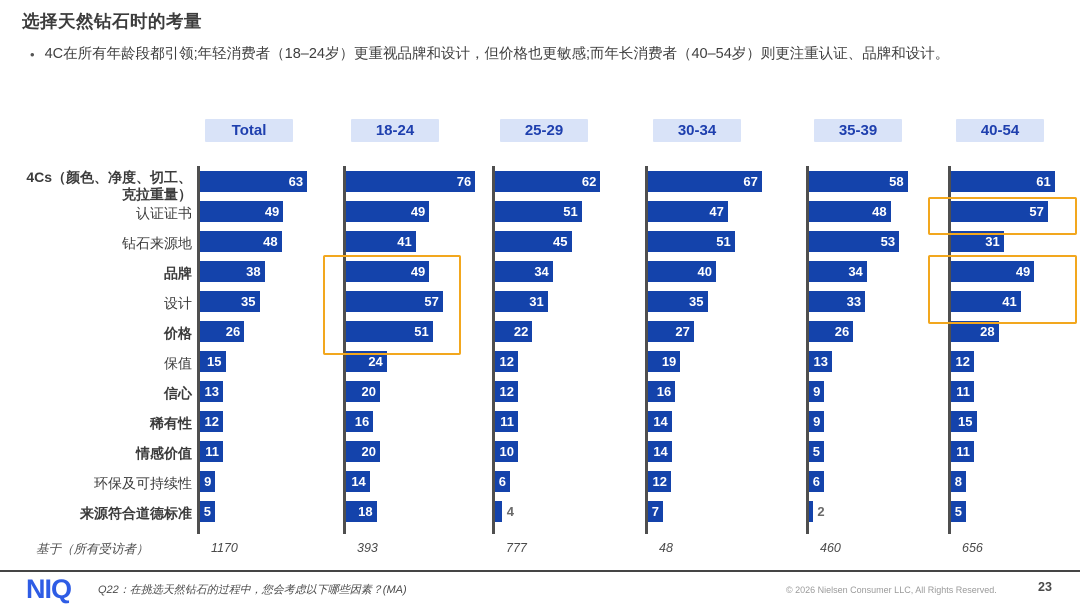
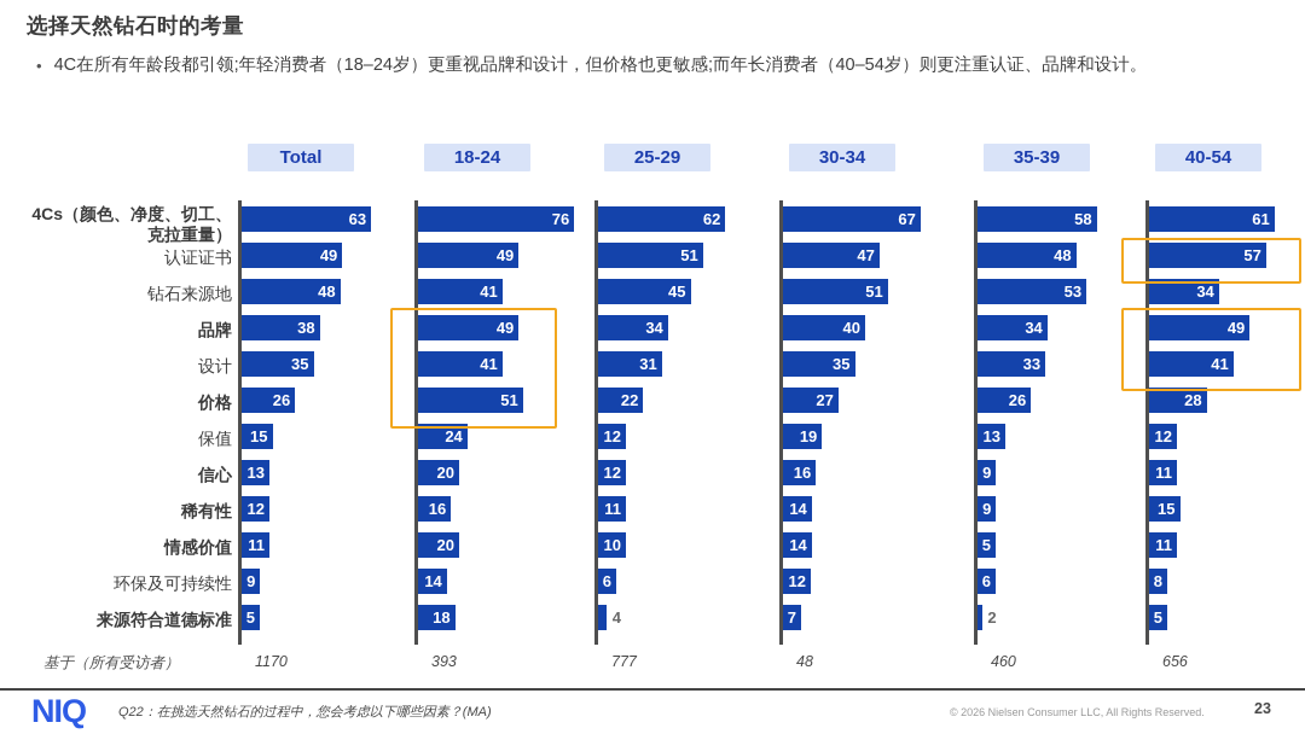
40-54/钻石来源地: 31 -> 34
18-24/设计: 57 -> 41
